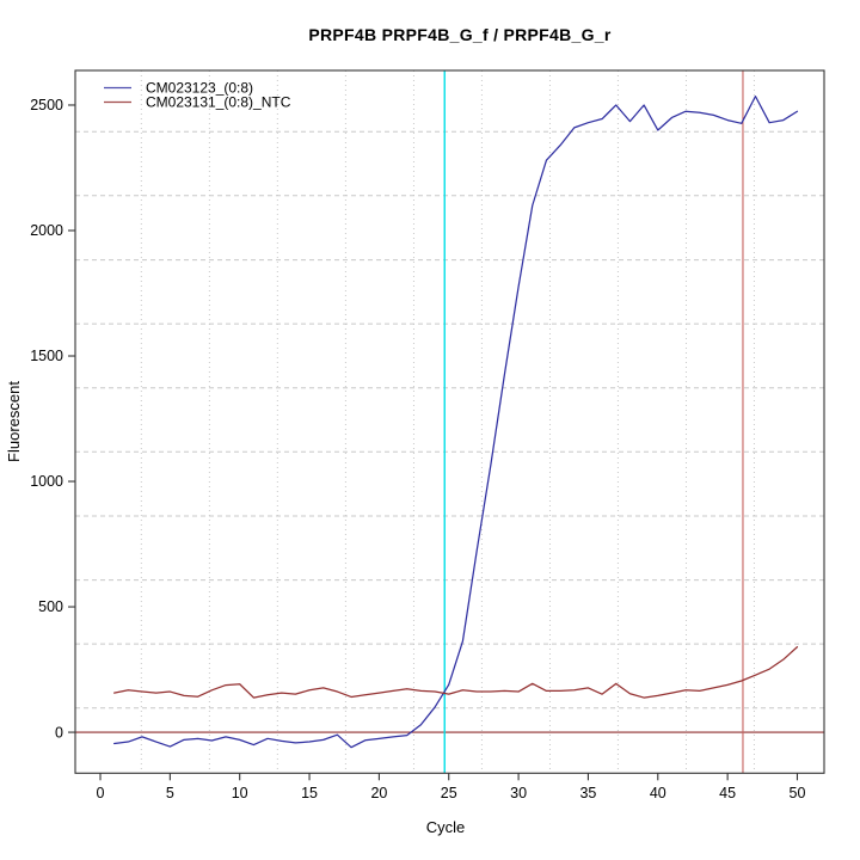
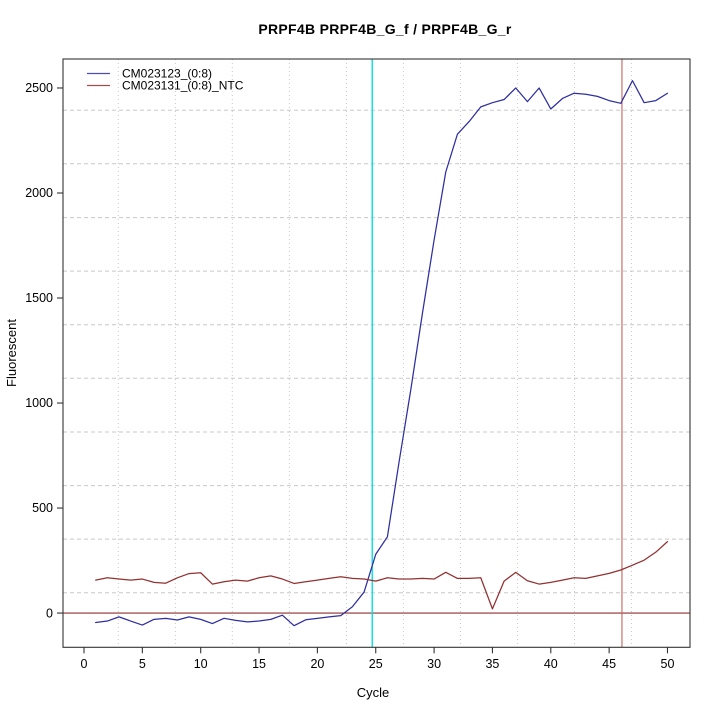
CM023123_(0:8)/25: 190 -> 280
CM023131_(0:8)_NTC/35: 180 -> 20
